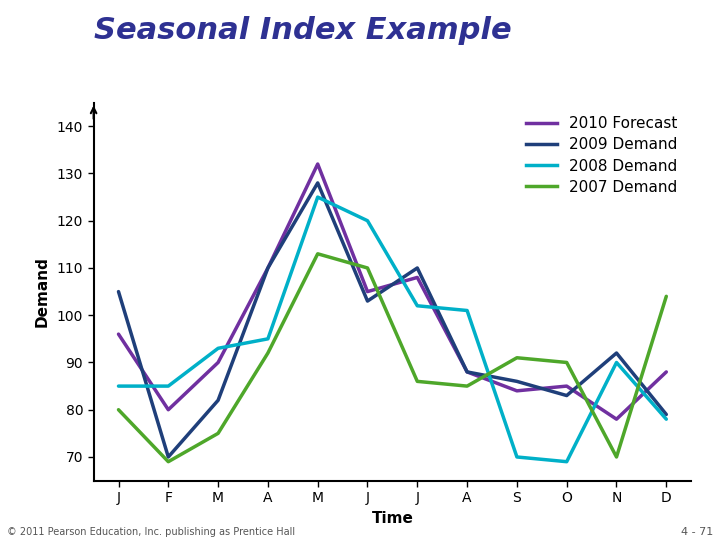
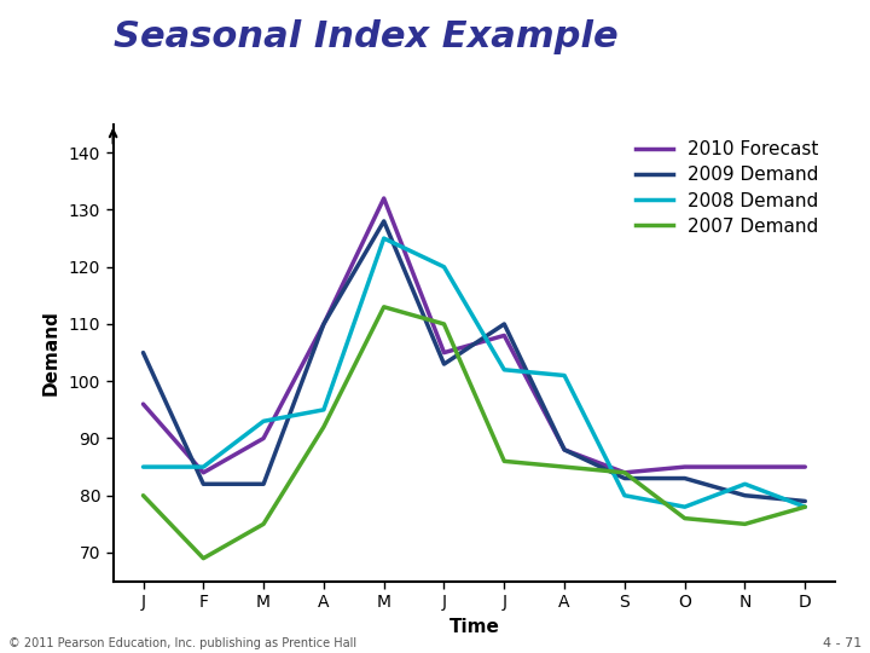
2010 Forecast/F: 80 -> 84
2009 Demand/F: 70 -> 82
2009 Demand/S: 86 -> 83
2008 Demand/S: 70 -> 80
2007 Demand/S: 91 -> 84
2008 Demand/O: 69 -> 78
2007 Demand/O: 90 -> 76
2010 Forecast/N: 78 -> 85
2009 Demand/N: 92 -> 80
2008 Demand/N: 90 -> 82
2007 Demand/N: 70 -> 75
2010 Forecast/D: 88 -> 85
2007 Demand/D: 104 -> 78
